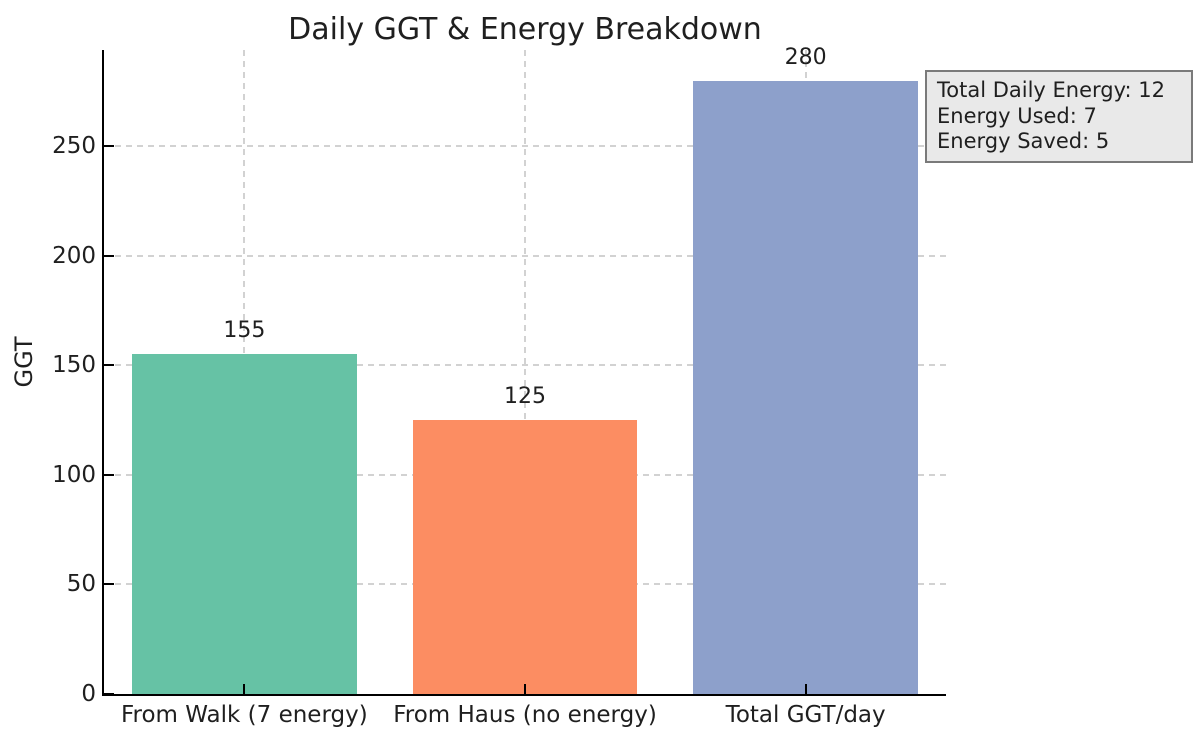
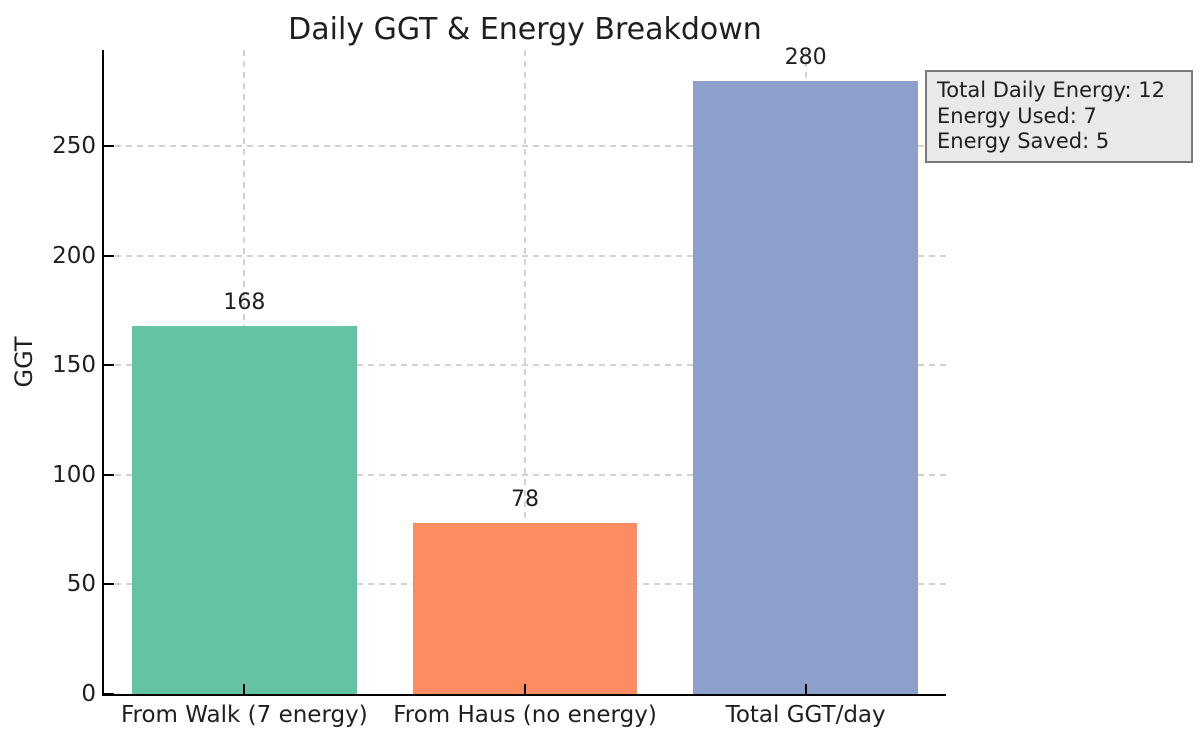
From Walk (7 energy): 155 -> 168
From Haus (no energy): 125 -> 78
